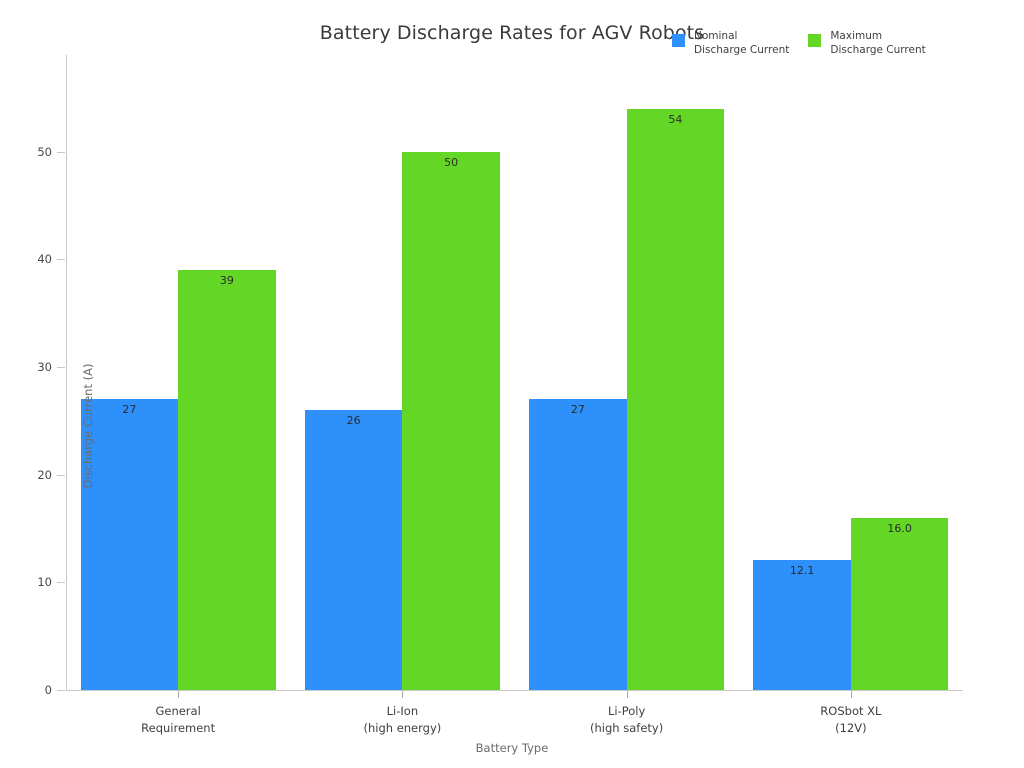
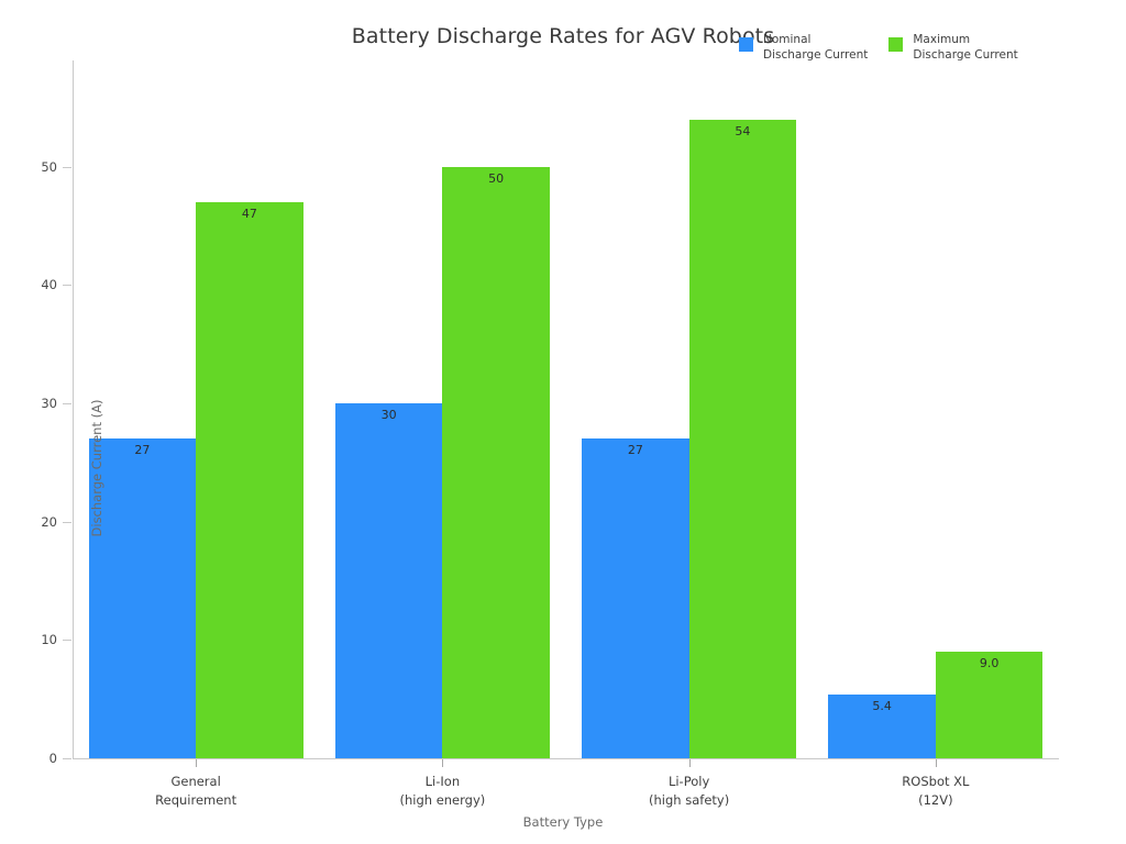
Maximum Discharge Current/General Requirement: 39 -> 47
Nominal Discharge Current/Li-Ion (high energy): 26 -> 30
Nominal Discharge Current/ROSbot XL (12V): 12.1 -> 5.4
Maximum Discharge Current/ROSbot XL (12V): 16.0 -> 9.0
